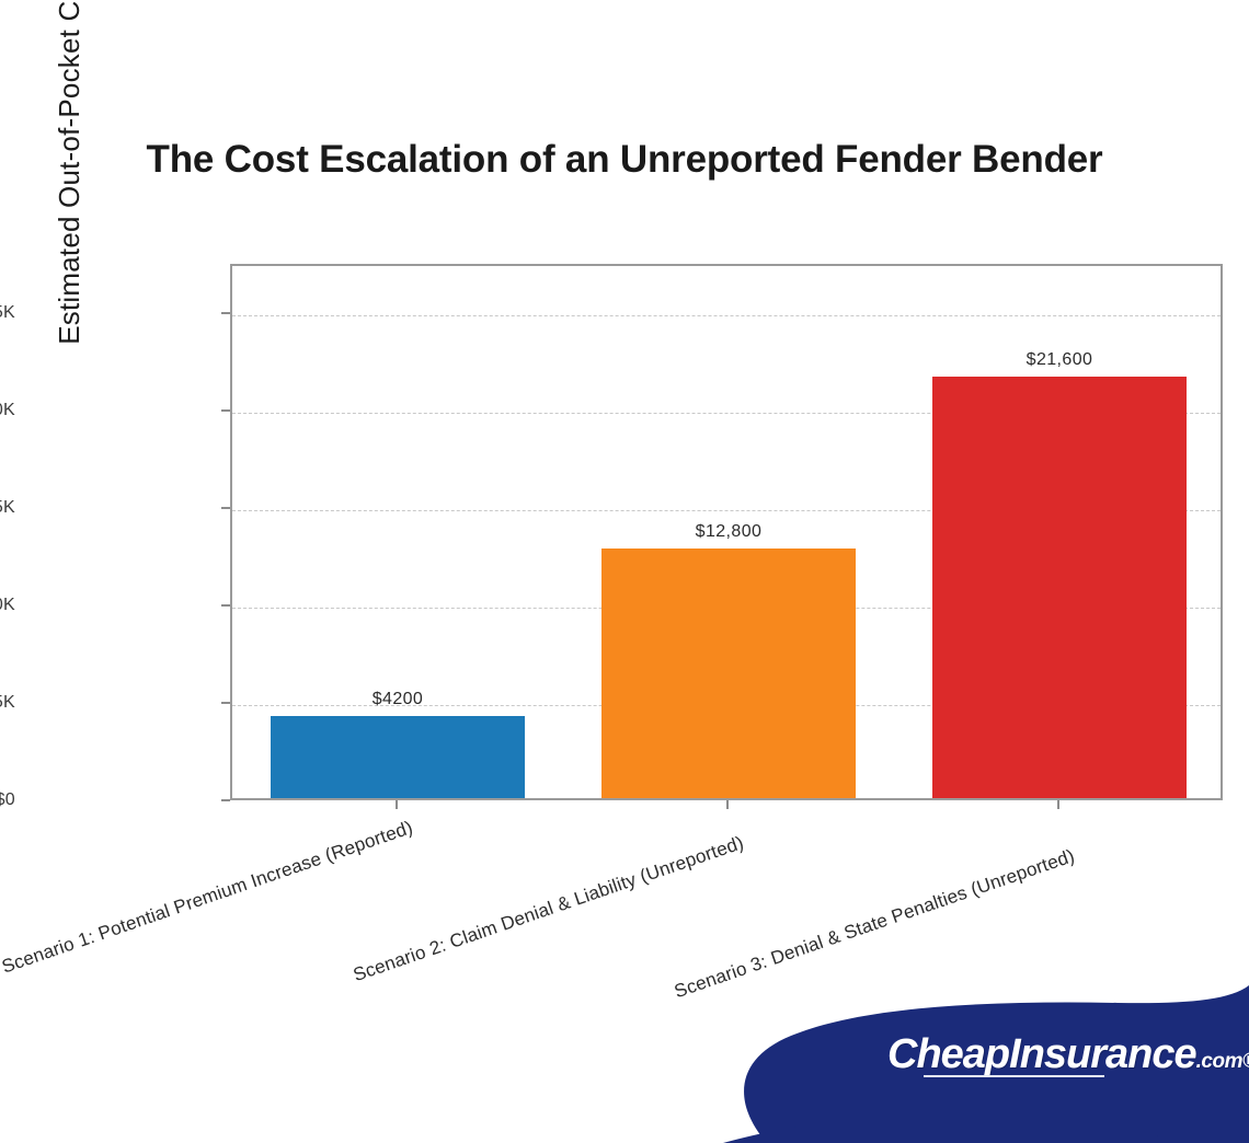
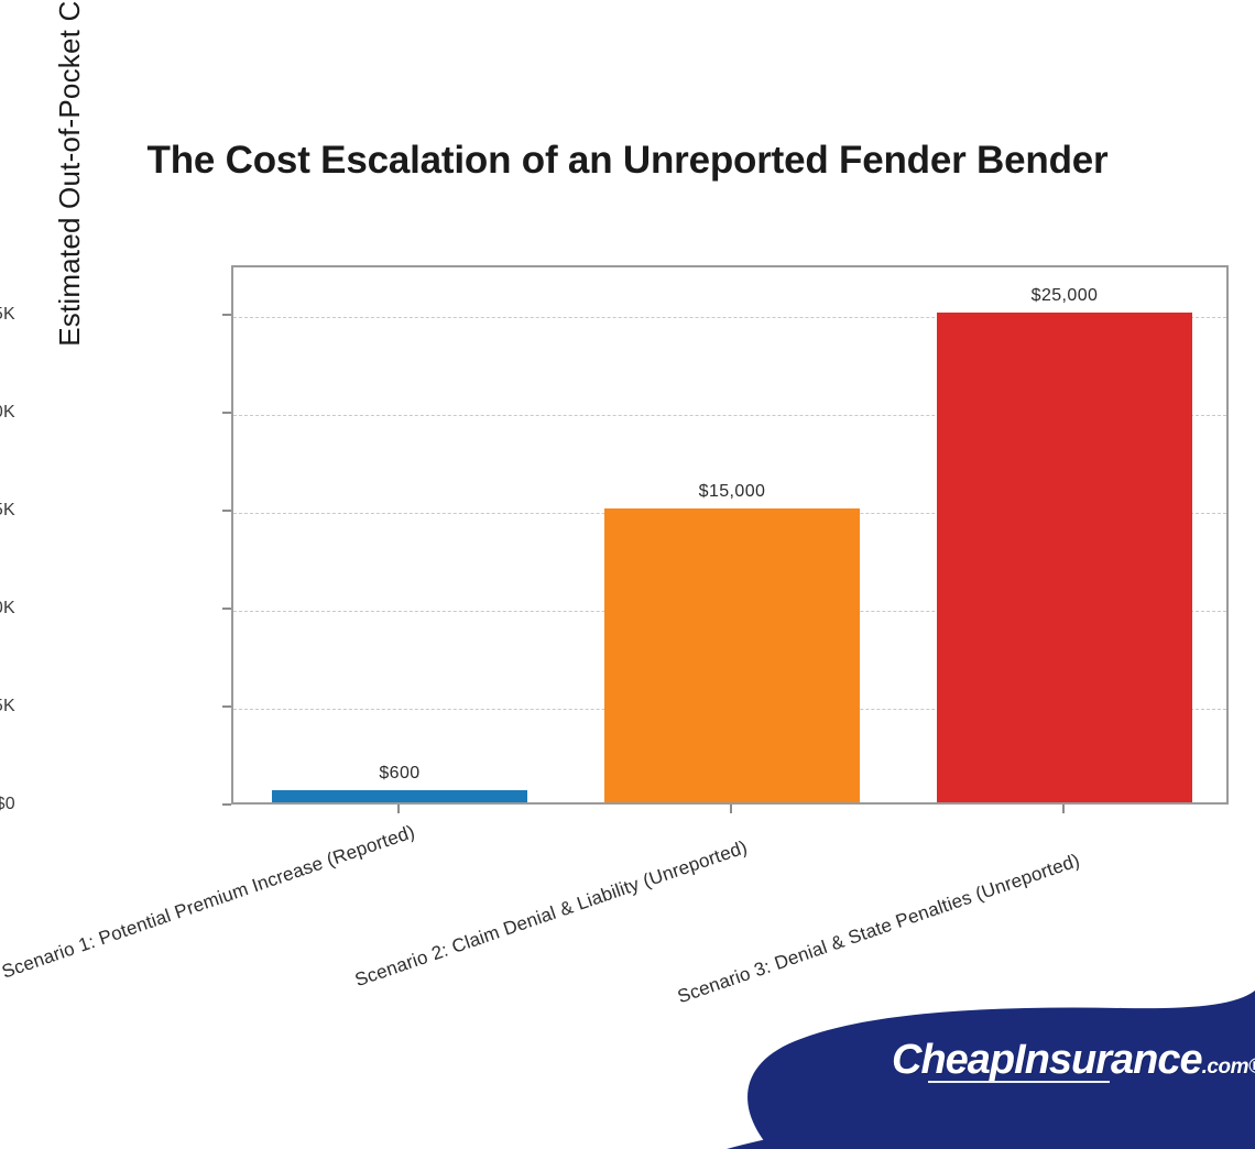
Scenario 1: Potential Premium Increase (Reported): $4200 -> $600
Scenario 2: Claim Denial & Liability (Unreported): $12,800 -> $15,000
Scenario 3: Denial & State Penalties (Unreported): $21,600 -> $25,000
